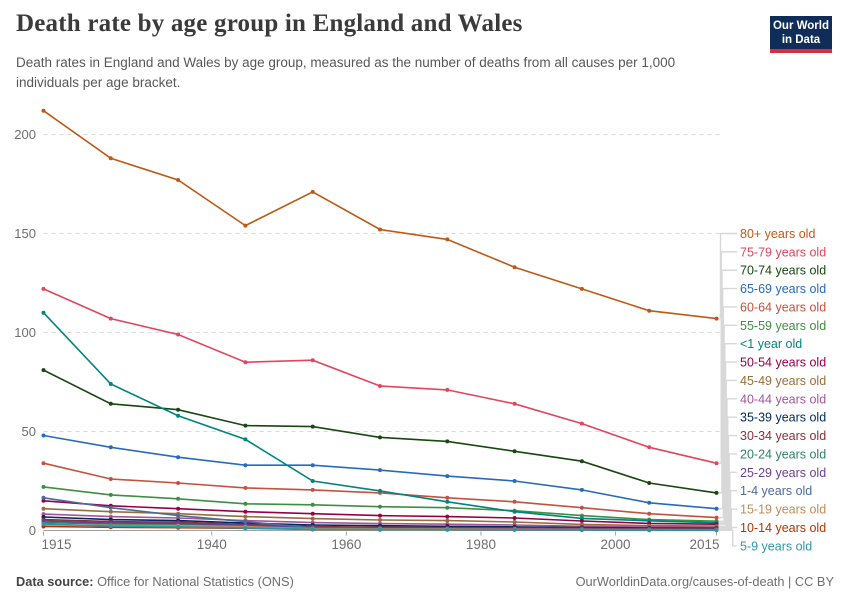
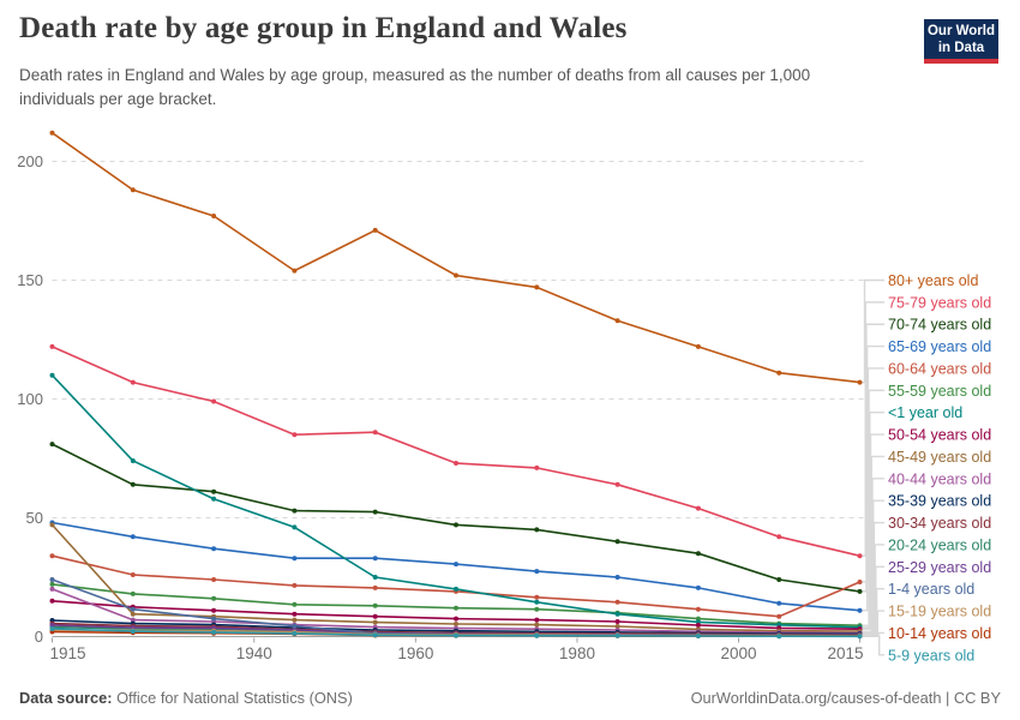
45-49 years old/1915: 11 -> 47
40-44 years old/1915: 8 -> 20
1-4 years old/1915: 16 -> 24
60-64 years old/2015: 6 -> 23
